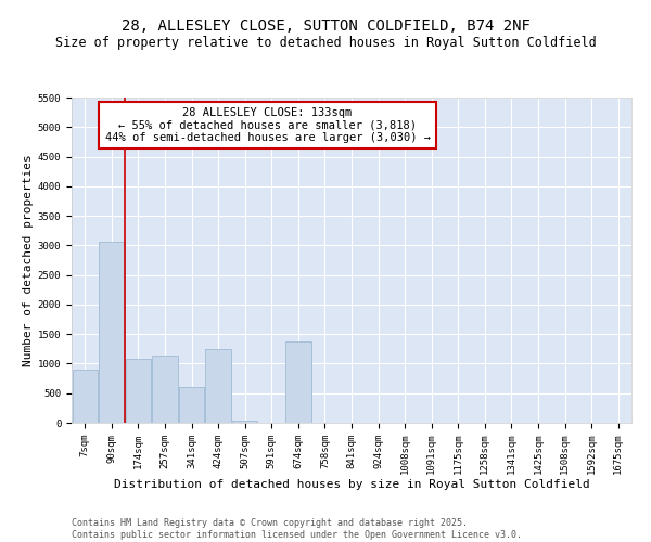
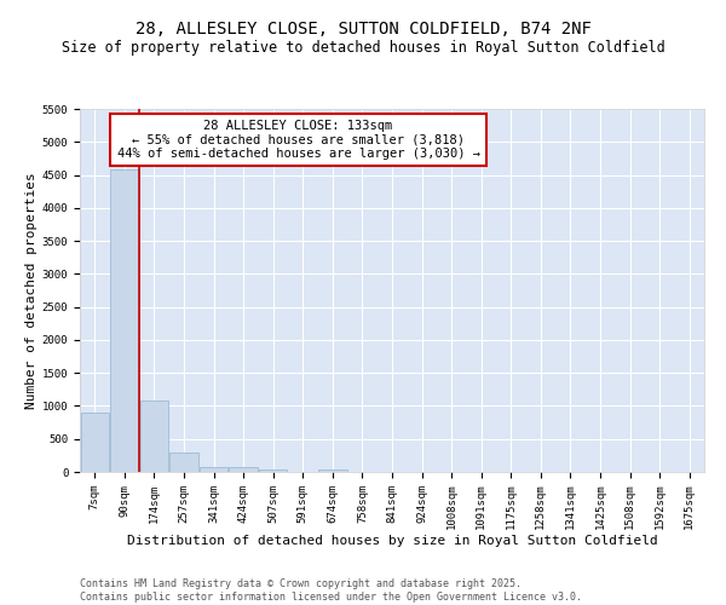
90sqm: 3060 -> 4580
257sqm: 1140 -> 290
341sqm: 600 -> 80
424sqm: 1240 -> 60
674sqm: 1380 -> 40
